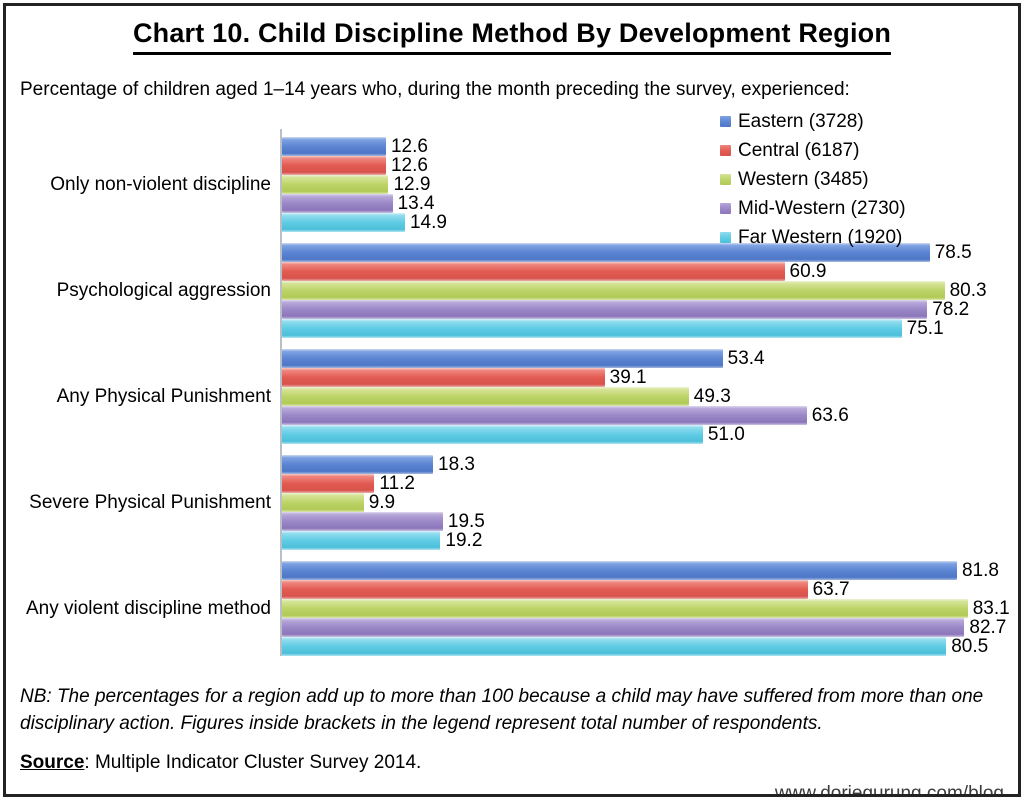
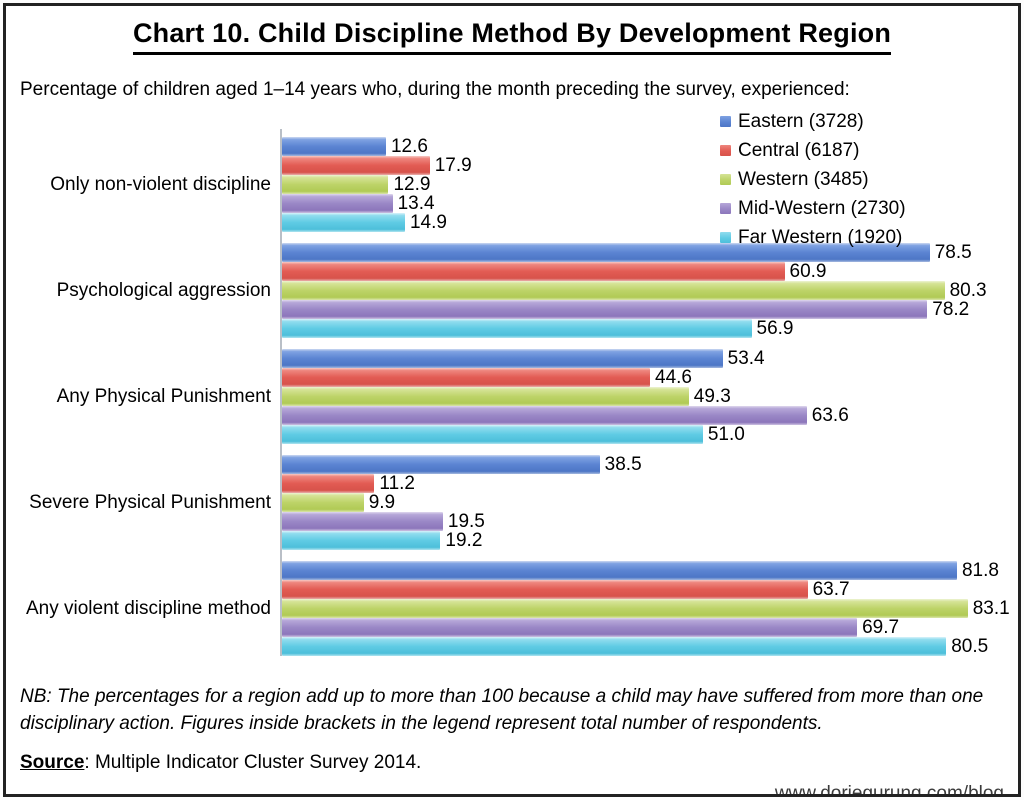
Central (6187)/Only non-violent discipline: 12.6 -> 17.9
Far Western (1920)/Psychological aggression: 75.1 -> 56.9
Central (6187)/Any Physical Punishment: 39.1 -> 44.6
Eastern (3728)/Severe Physical Punishment: 18.3 -> 38.5
Mid-Western (2730)/Any violent discipline method: 82.7 -> 69.7
